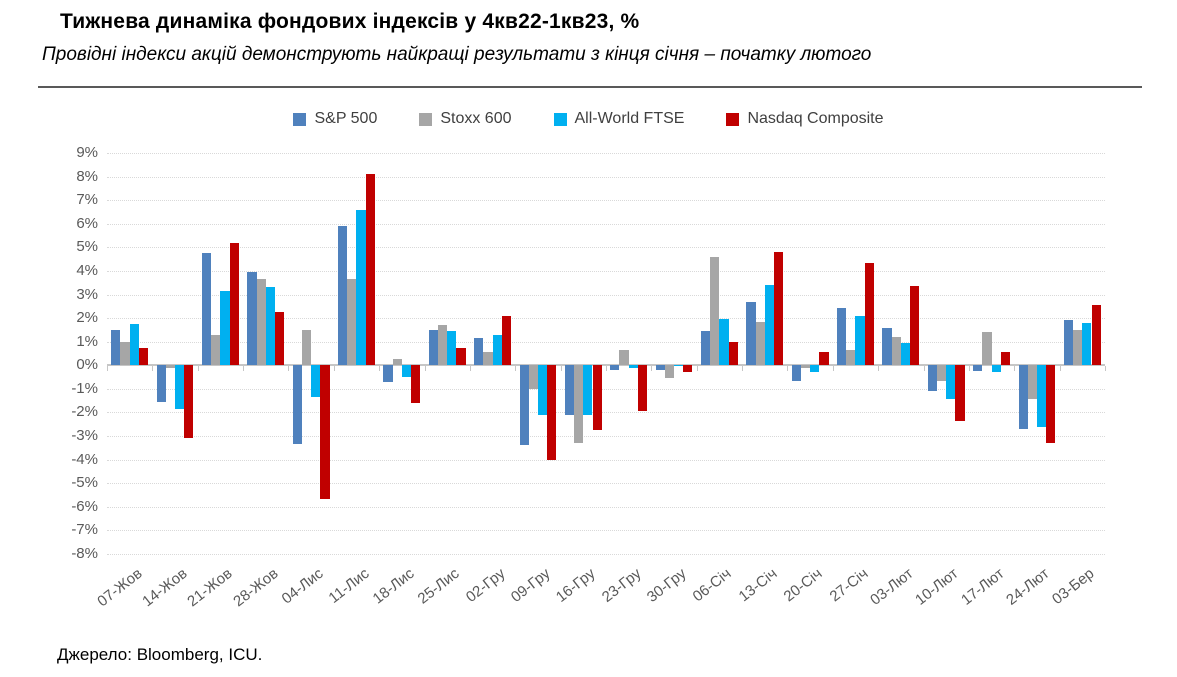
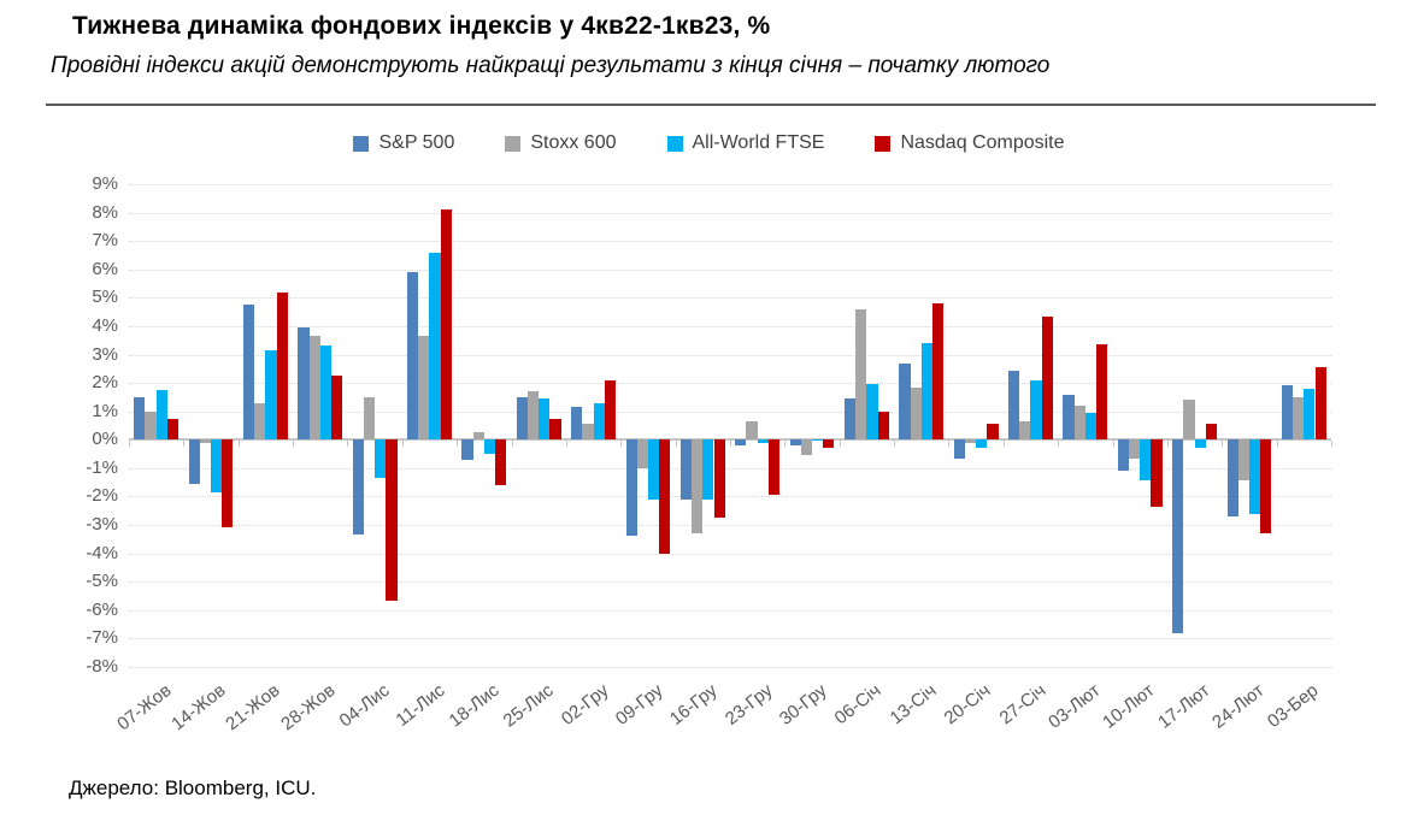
S&P 500/17-Лют: -0.2% -> -6.8%
